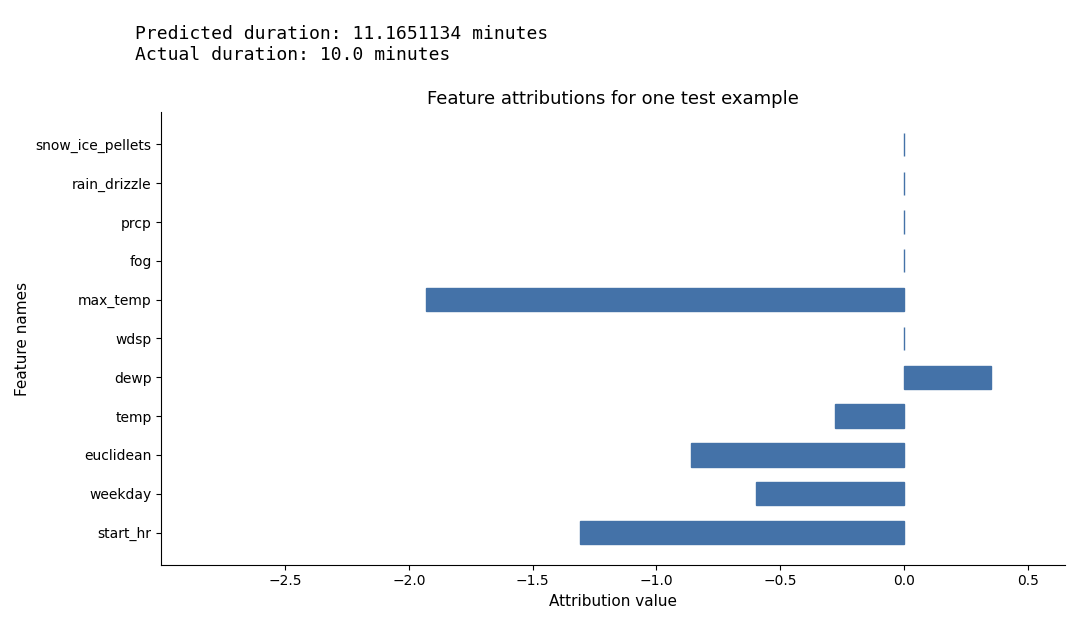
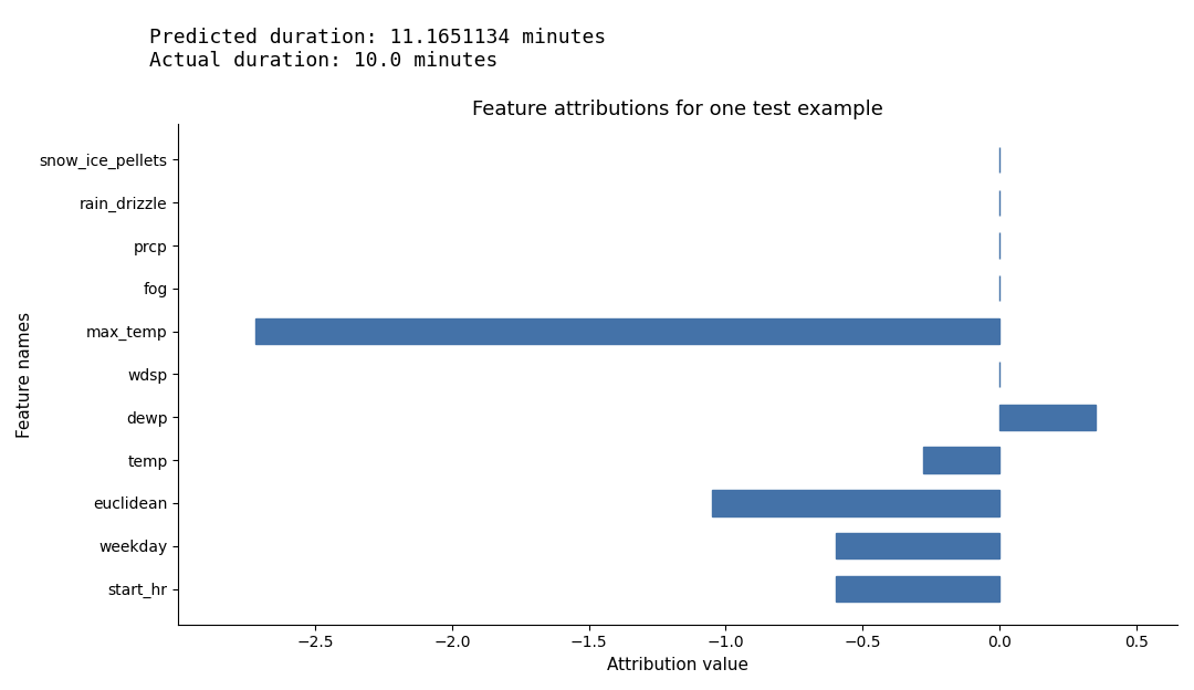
max_temp: -1.93 -> -2.72
euclidean: -0.86 -> -1.05
start_hr: -1.31 -> -0.60
